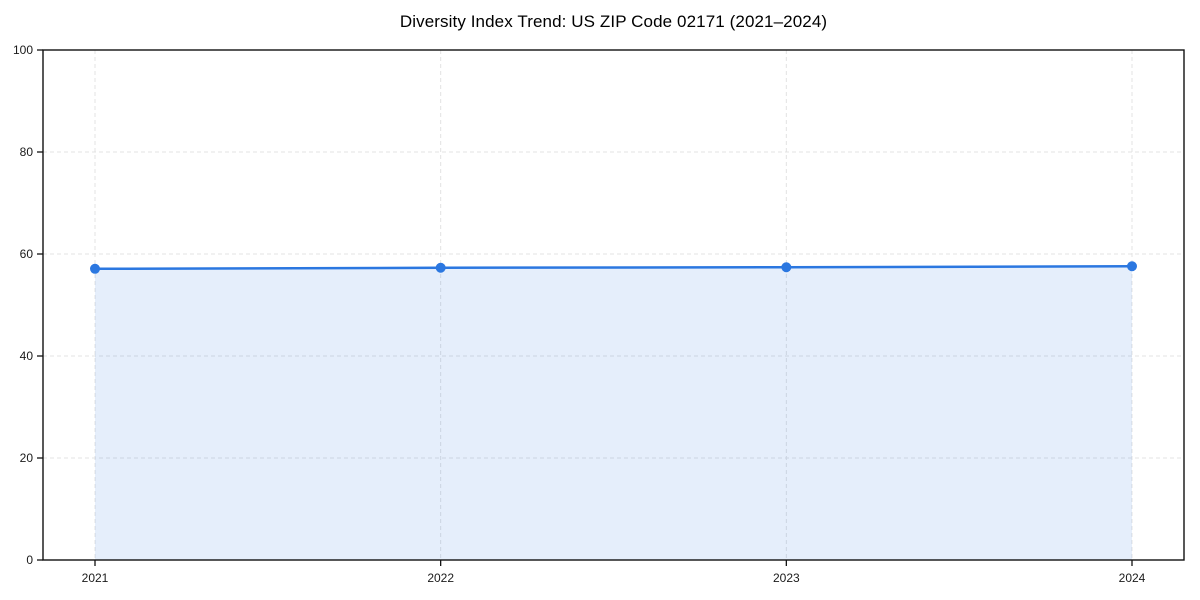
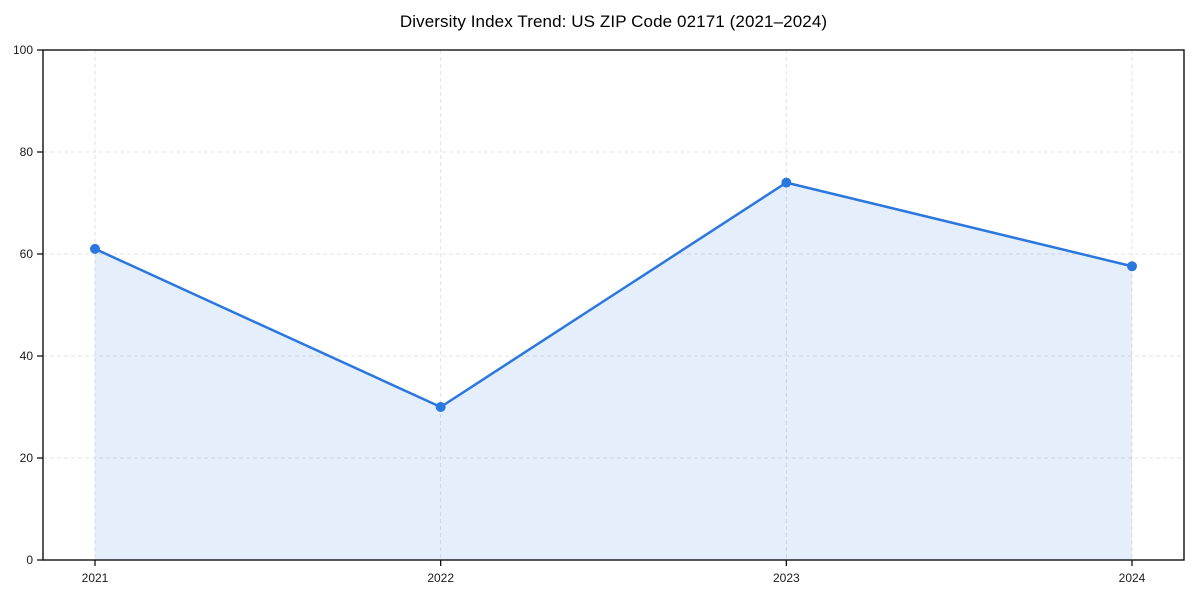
2021: 57 -> 61
2022: 57 -> 30
2023: 57 -> 74
